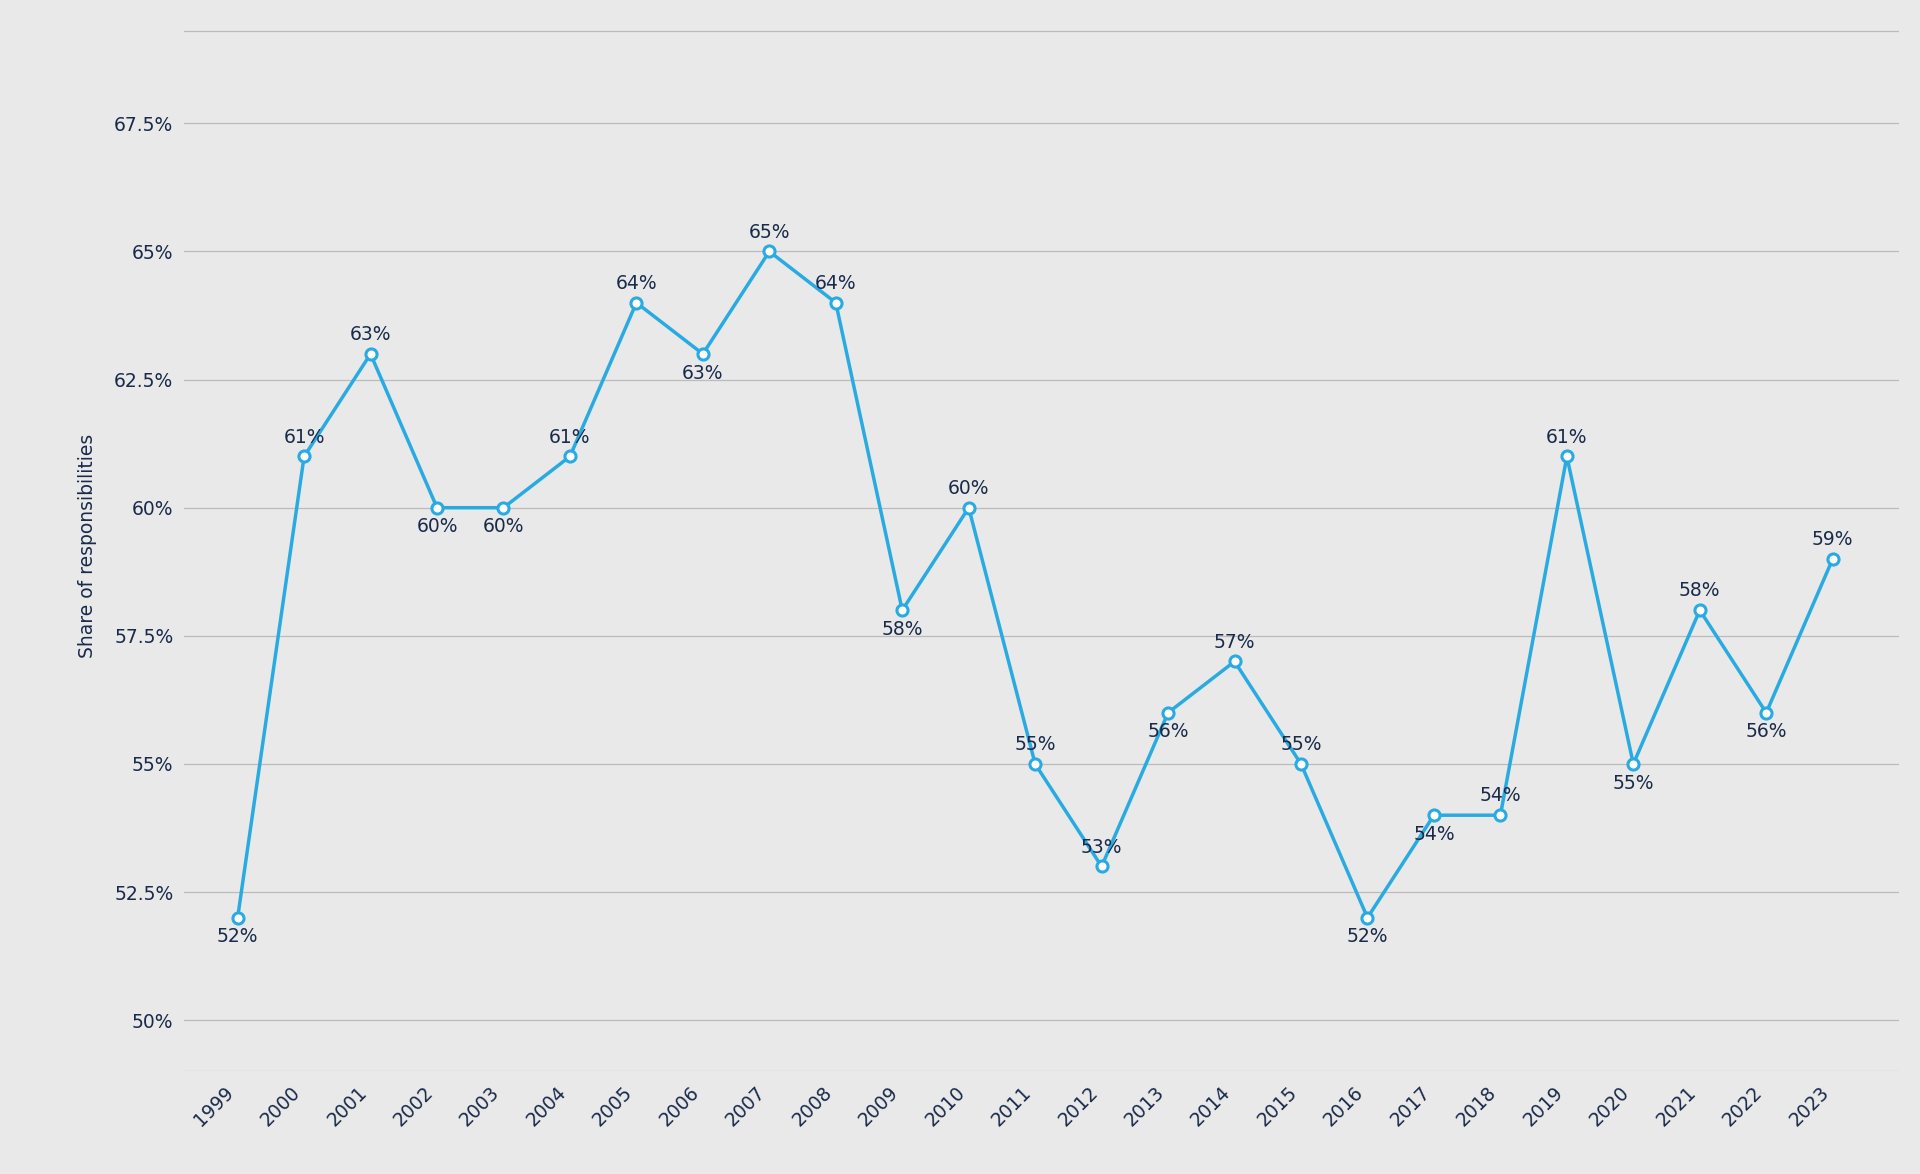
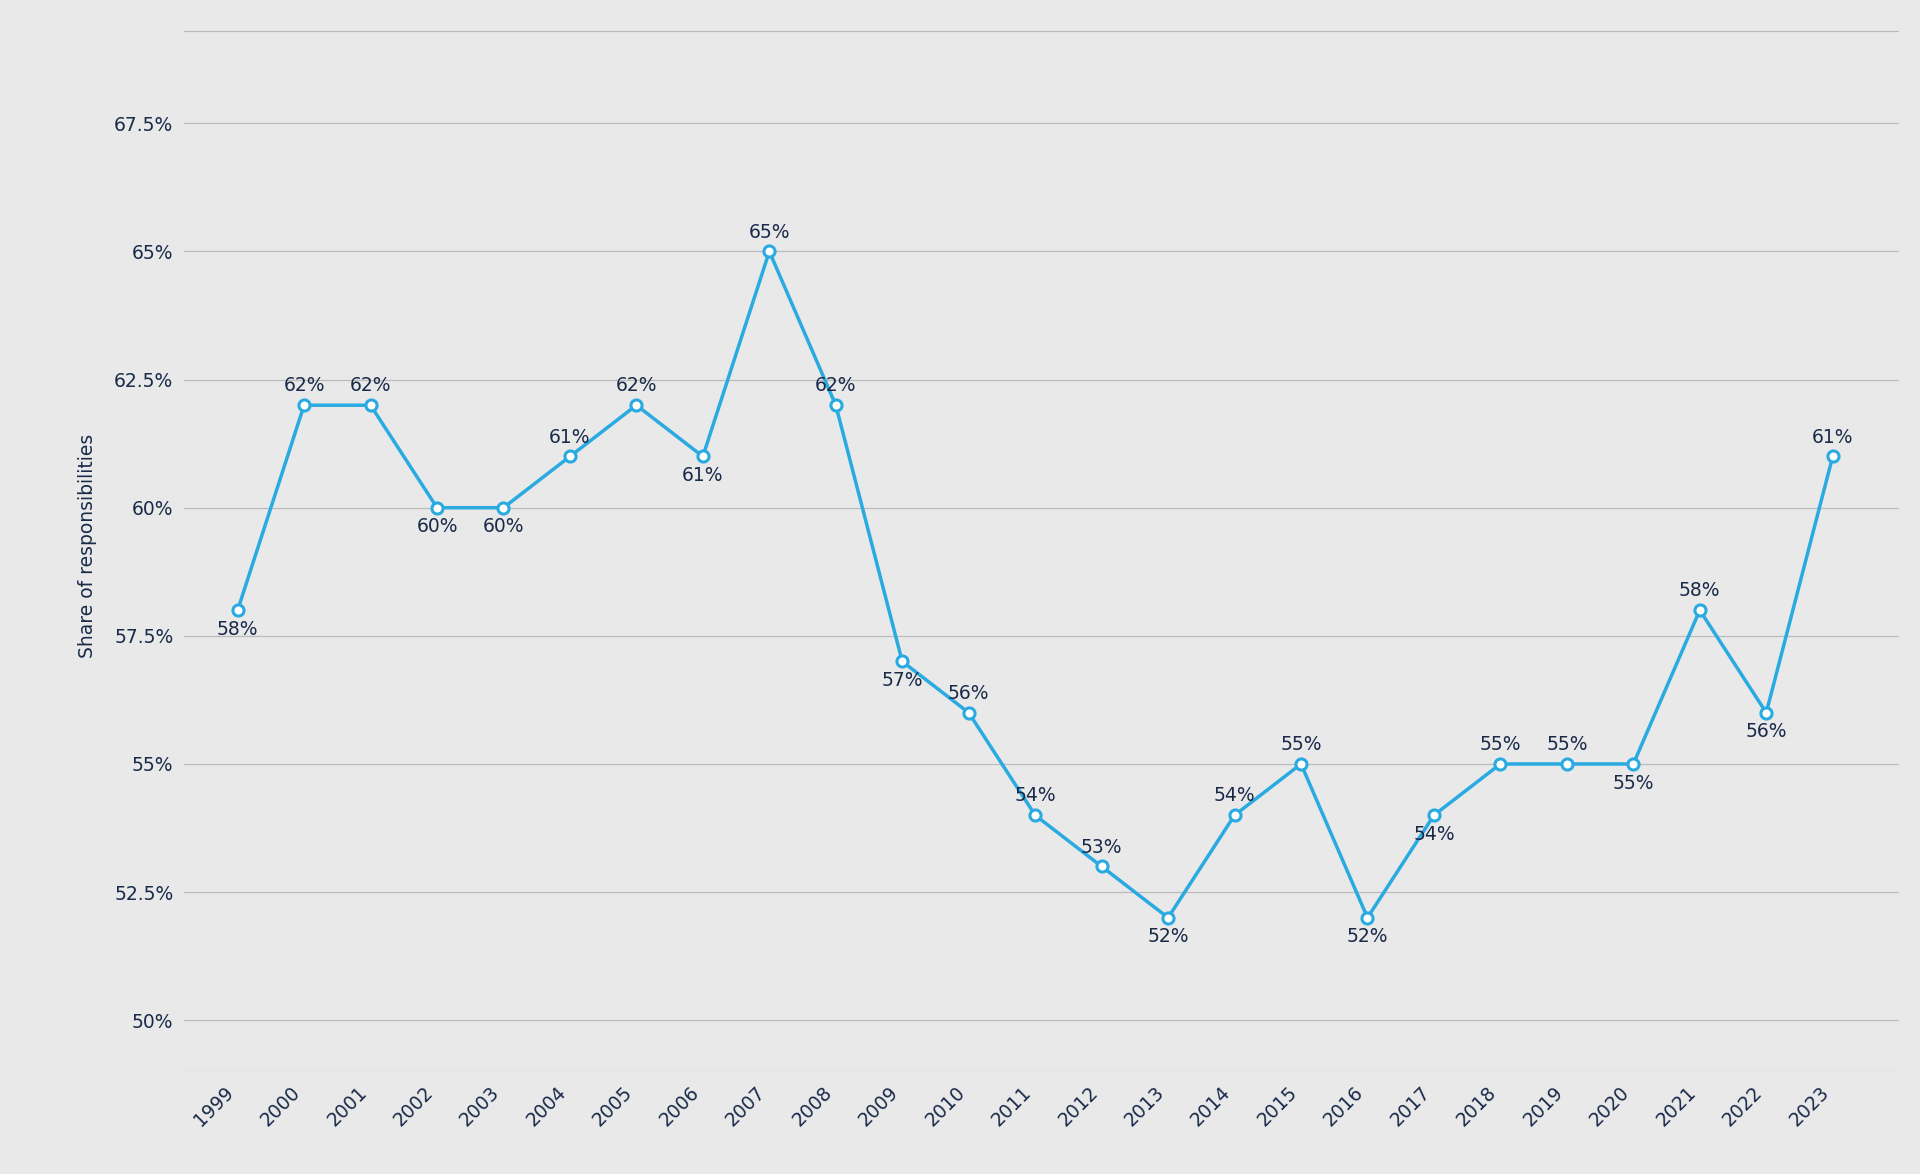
1999: 52% -> 58%
2000: 61% -> 62%
2001: 63% -> 62%
2005: 64% -> 62%
2006: 63% -> 61%
2008: 64% -> 62%
2009: 58% -> 57%
2010: 60% -> 56%
2011: 55% -> 54%
2013: 56% -> 52%
2014: 57% -> 54%
2018: 54% -> 55%
2019: 61% -> 55%
2023: 59% -> 61%
